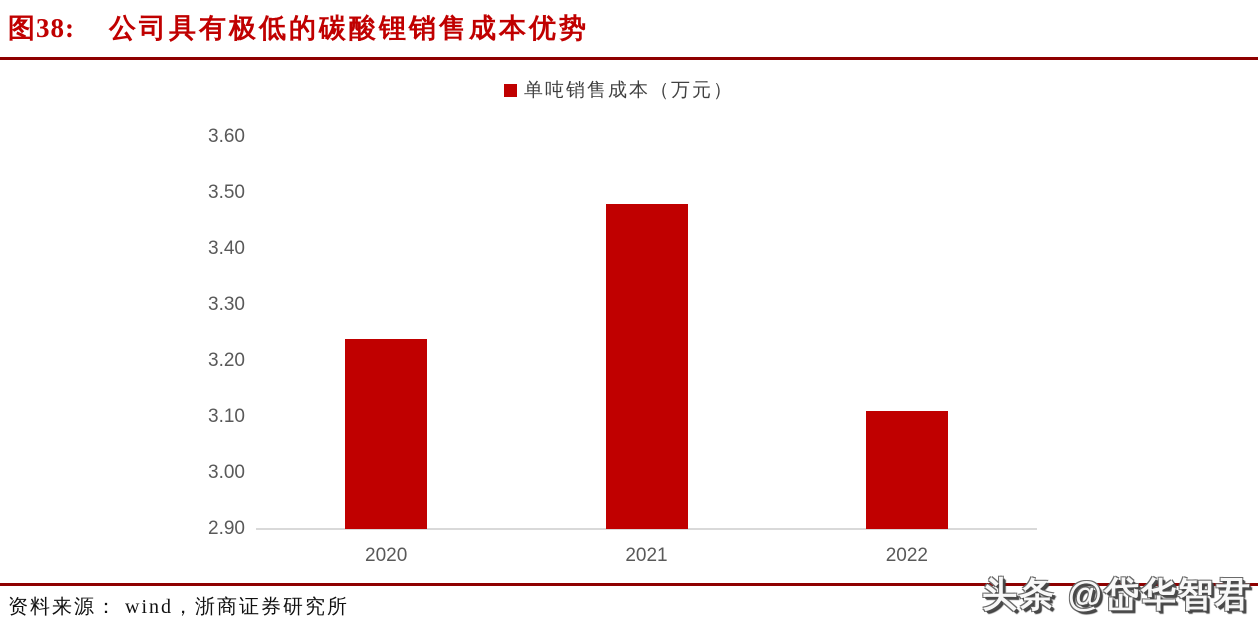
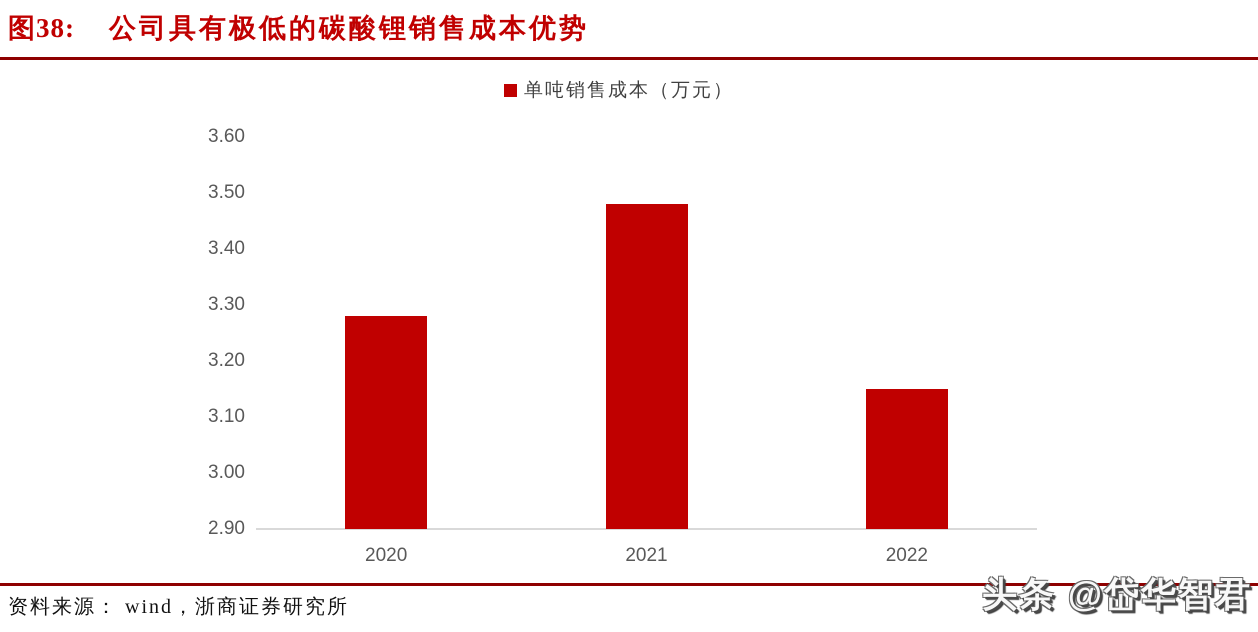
2020: 3.24 -> 3.28
2022: 3.11 -> 3.15
